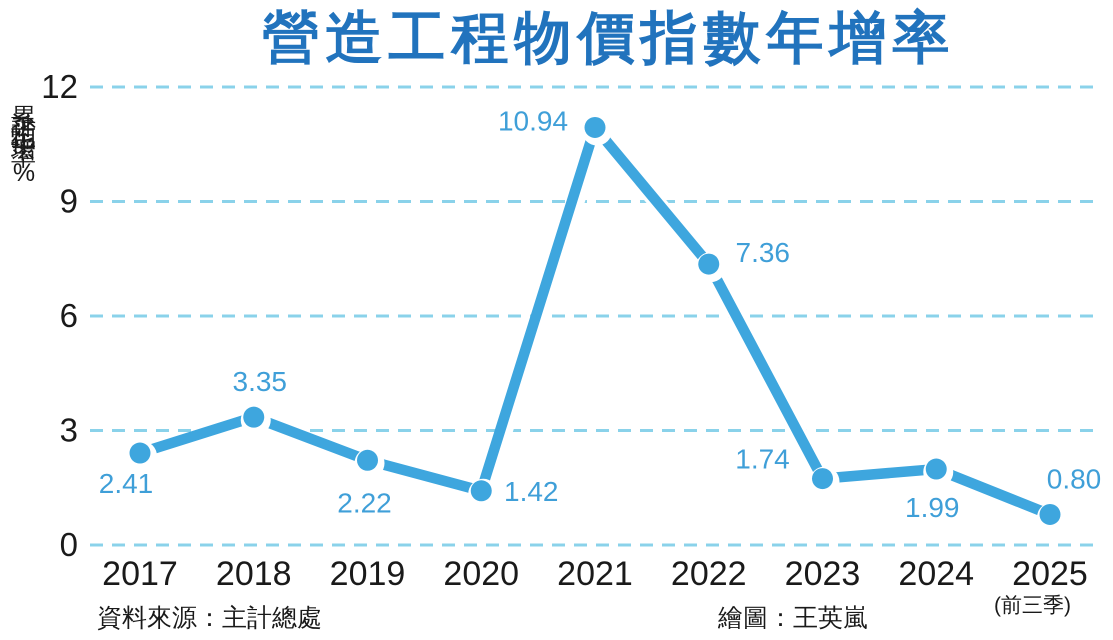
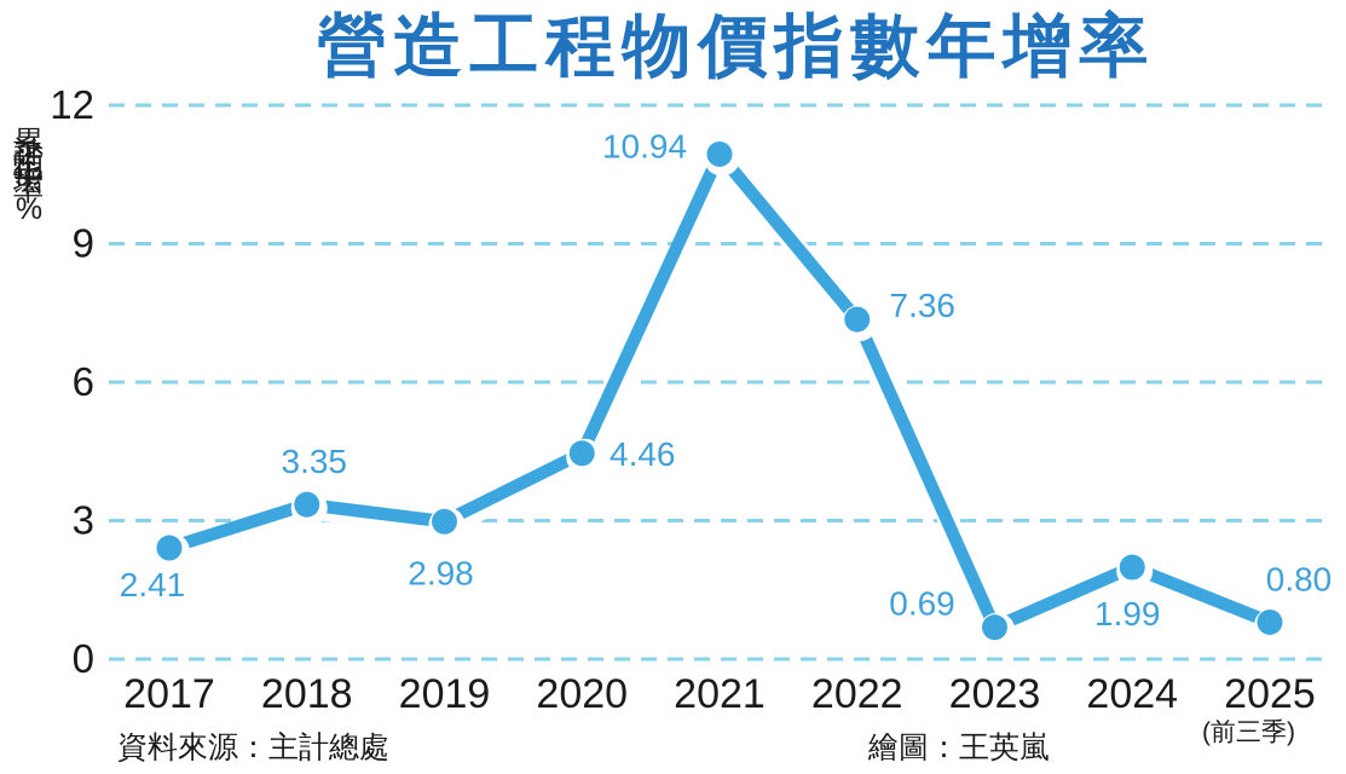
2019: 2.22 -> 2.98
2020: 1.42 -> 4.46
2023: 1.74 -> 0.69
